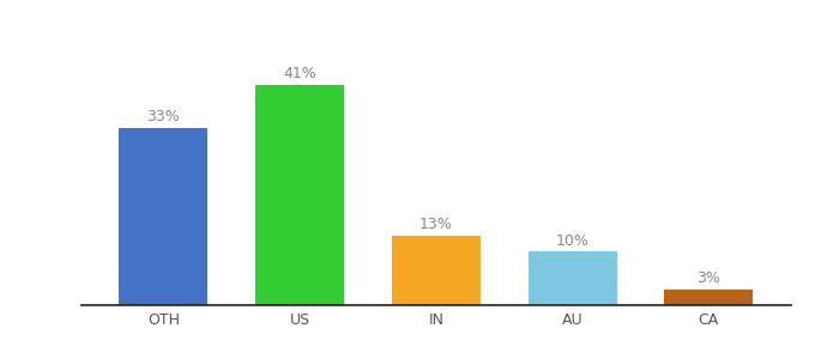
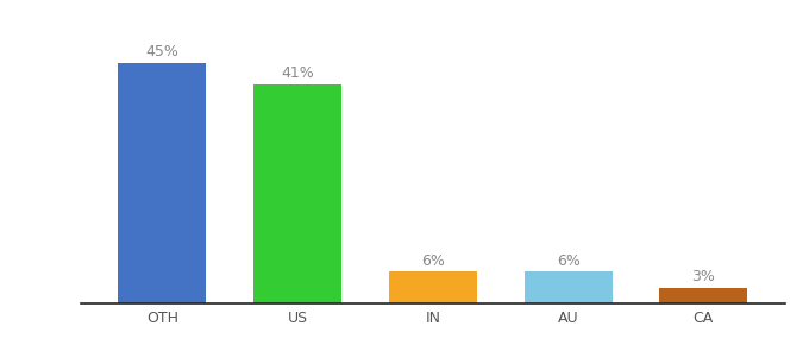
OTH: 33% -> 45%
IN: 13% -> 6%
AU: 10% -> 6%
